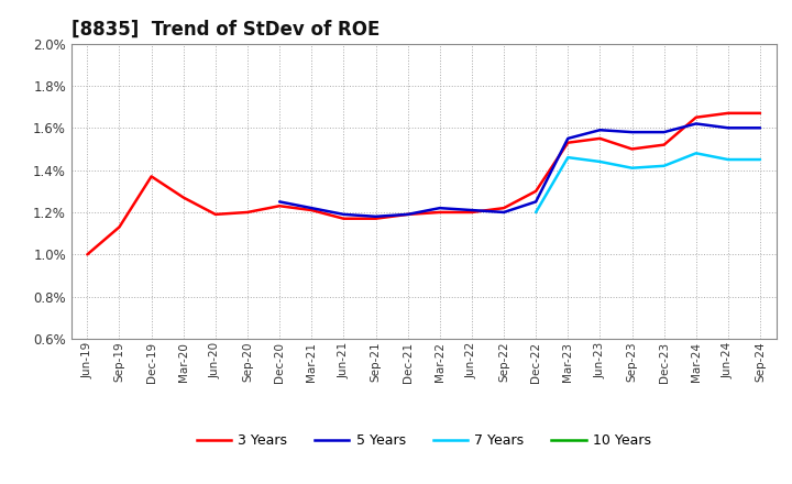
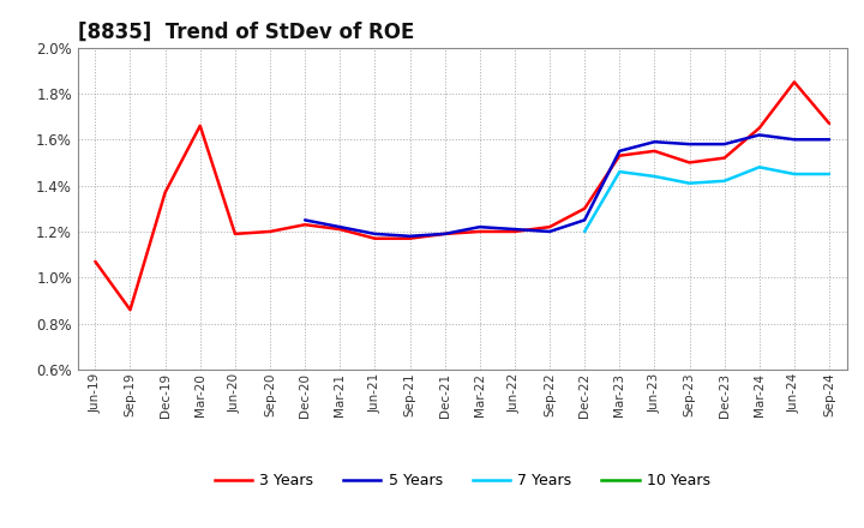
3 Years/Jun-19: 1.00% -> 1.07%
3 Years/Sep-19: 1.13% -> 0.86%
3 Years/Mar-20: 1.27% -> 1.66%
3 Years/Jun-24: 1.67% -> 1.85%
